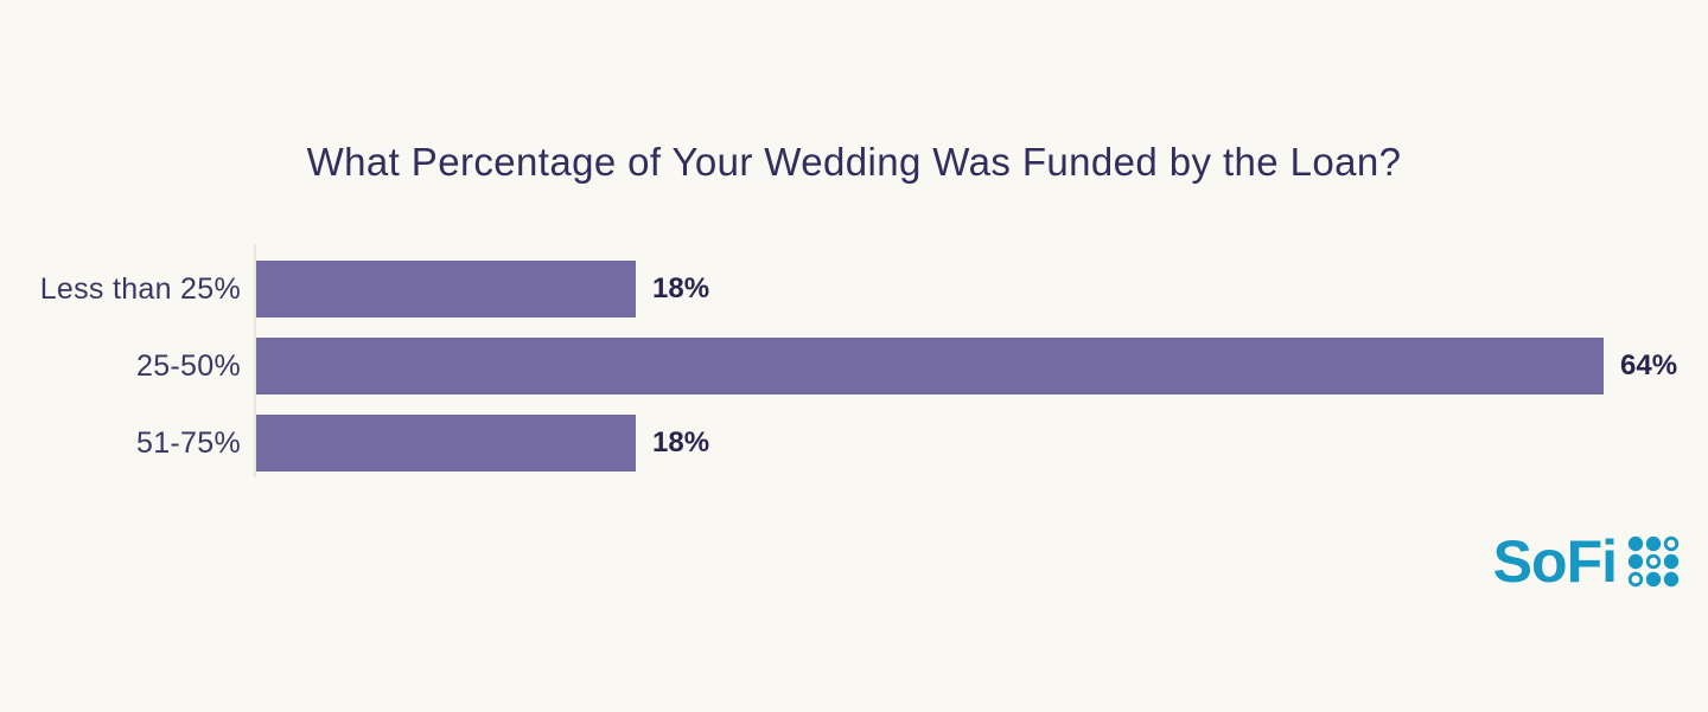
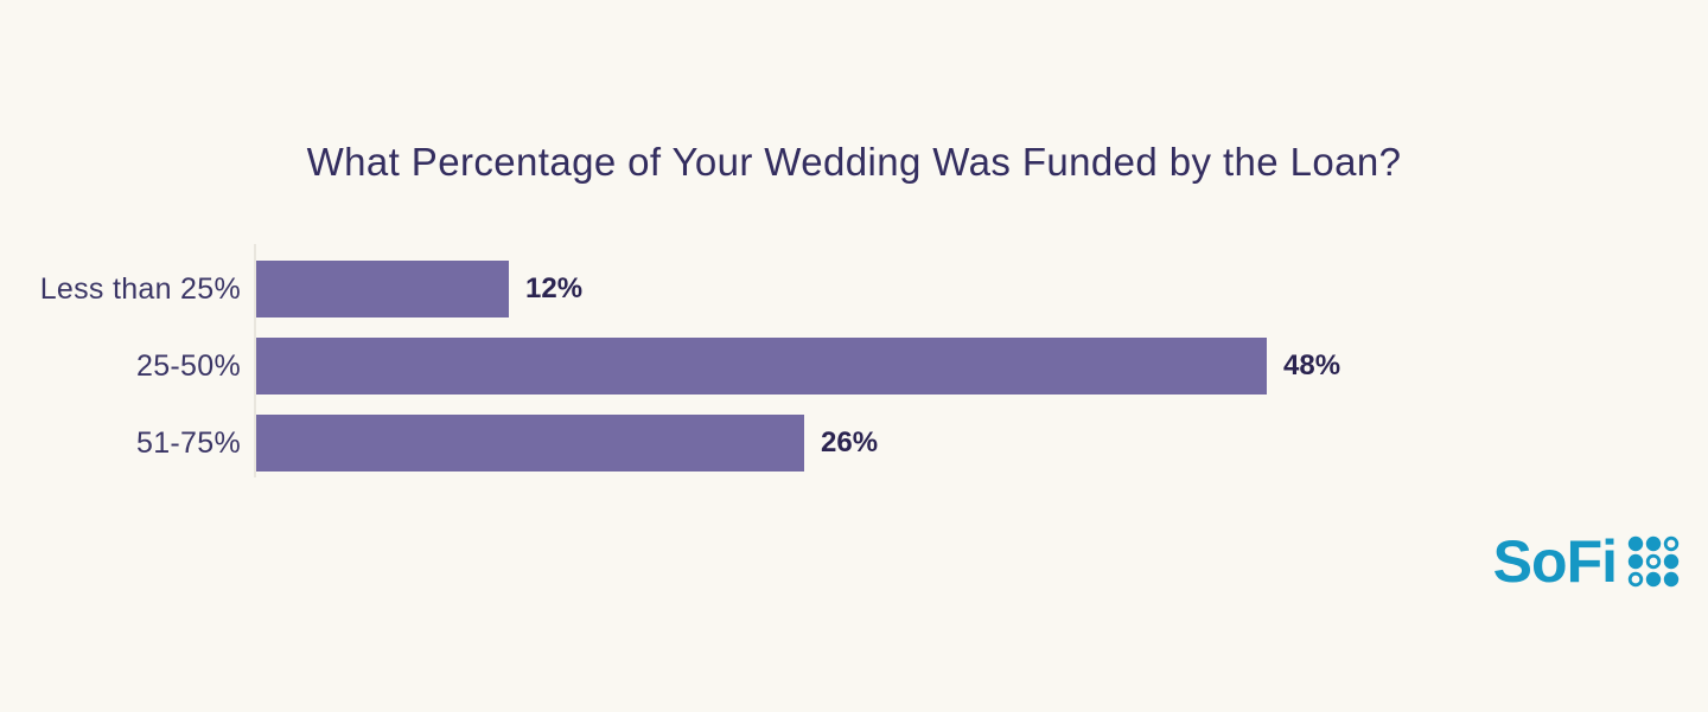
Less than 25%: 18% -> 12%
25-50%: 64% -> 48%
51-75%: 18% -> 26%
